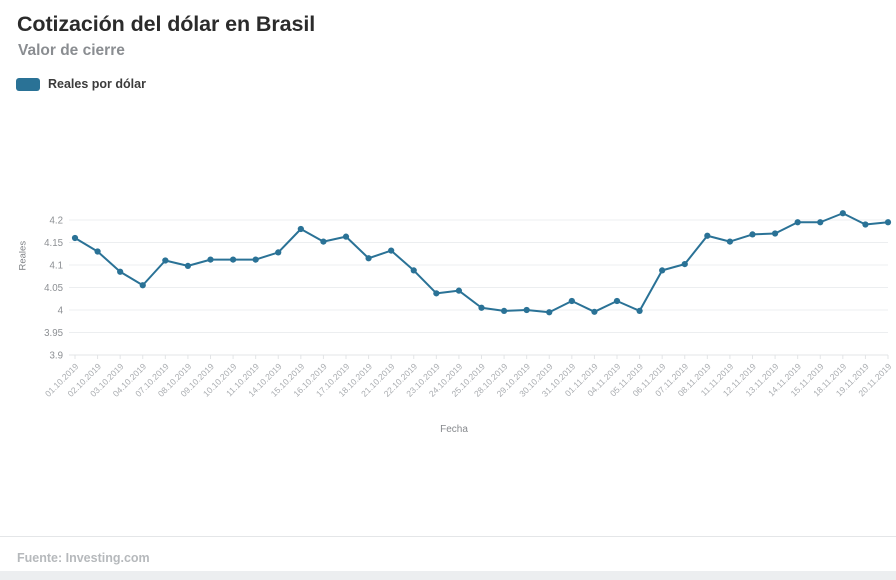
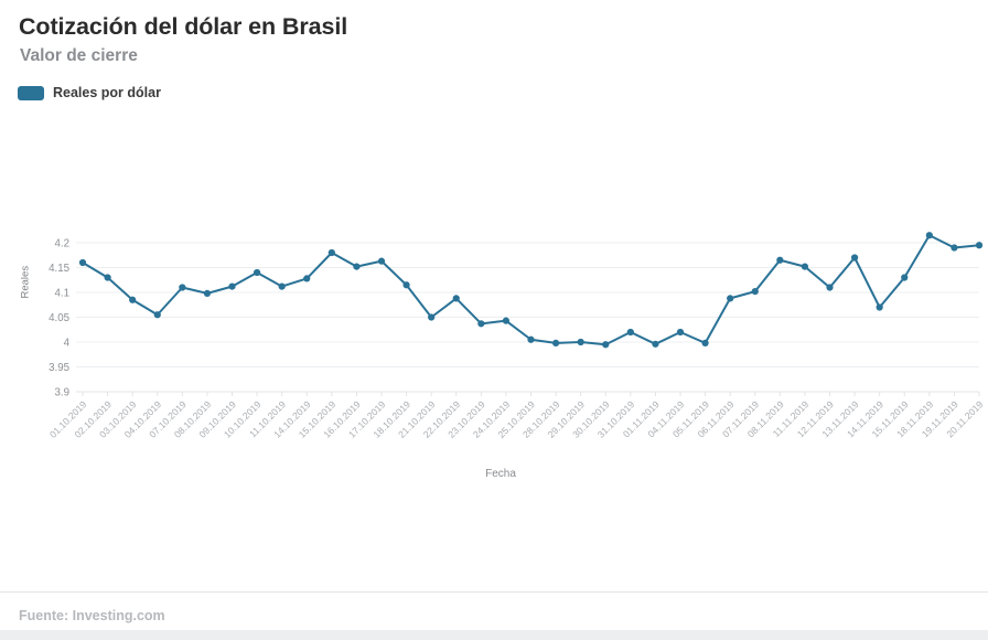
10.10.2019: 4.11 -> 4.14
21.10.2019: 4.13 -> 4.05
12.11.2019: 4.17 -> 4.11
14.11.2019: 4.20 -> 4.07
15.11.2019: 4.20 -> 4.13
